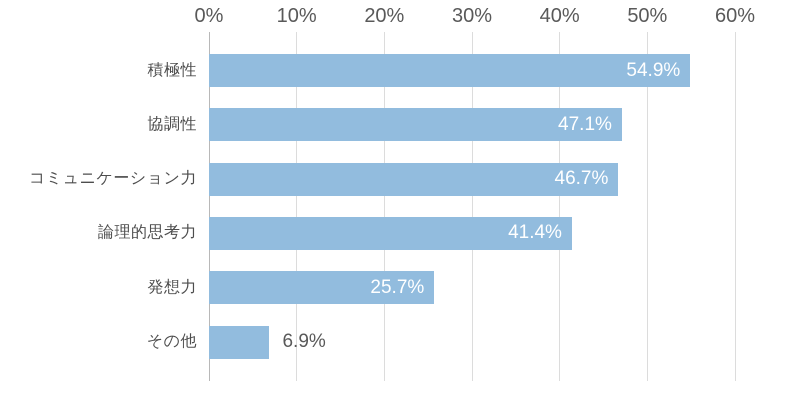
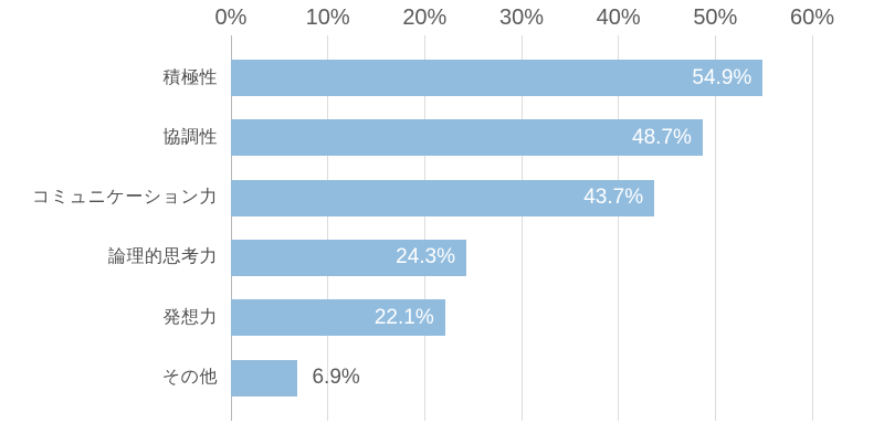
協調性: 47.1% -> 48.7%
コミュニケーション力: 46.7% -> 43.7%
論理的思考力: 41.4% -> 24.3%
発想力: 25.7% -> 22.1%
